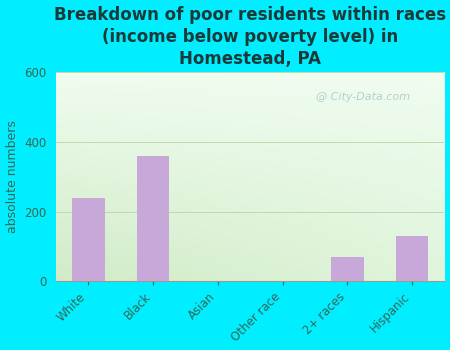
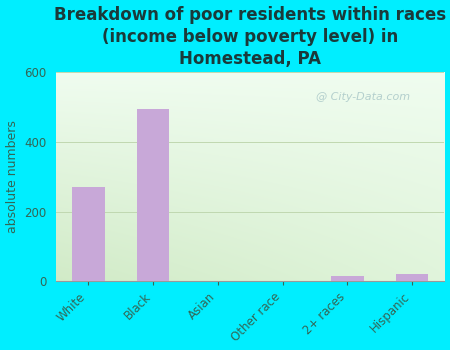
White: 240 -> 270
Black: 360 -> 495
2+ races: 70 -> 15
Hispanic: 130 -> 20
